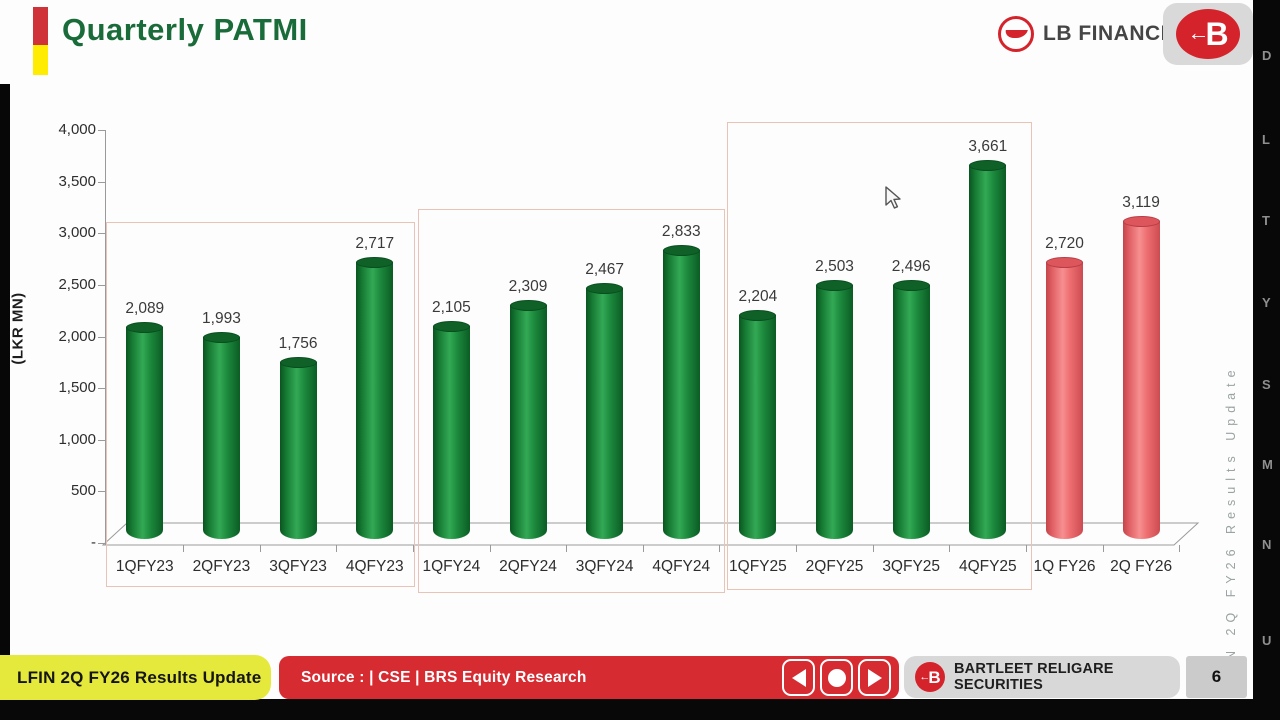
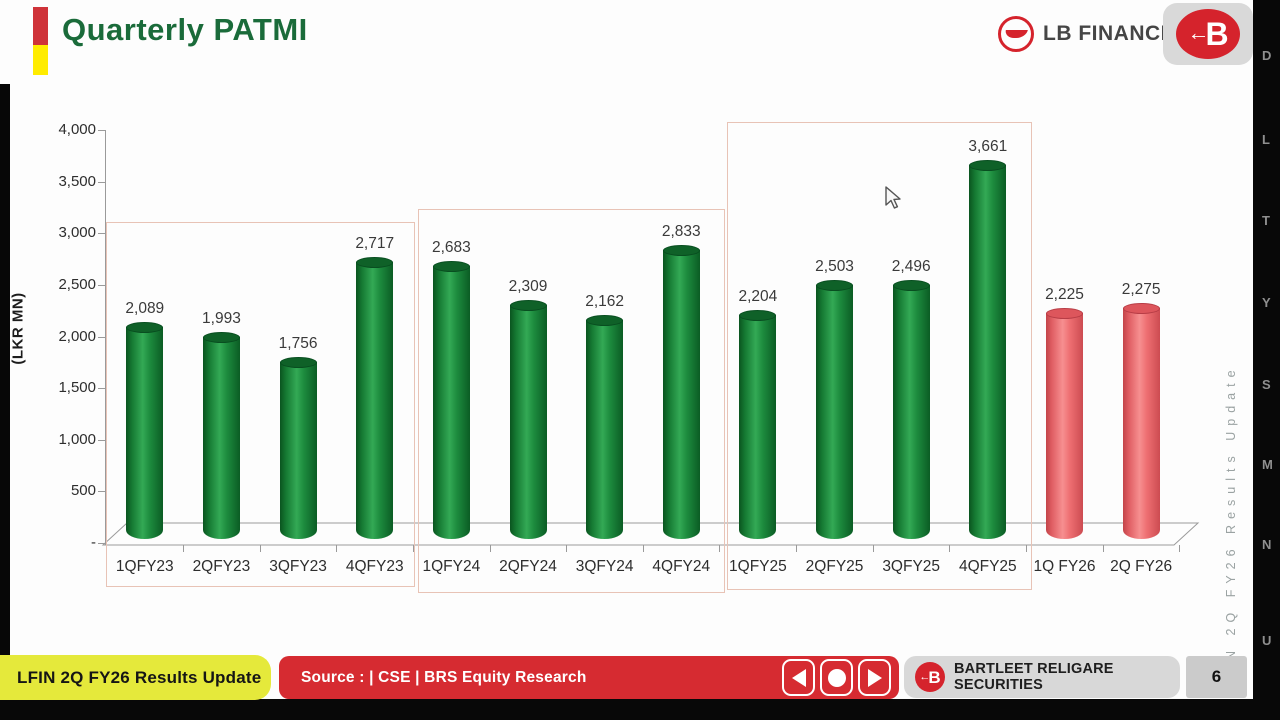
1QFY24: 2,105 -> 2,683
3QFY24: 2,467 -> 2,162
1Q FY26: 2,720 -> 2,225
2Q FY26: 3,119 -> 2,275
